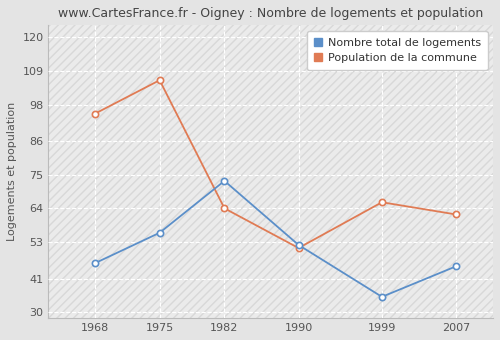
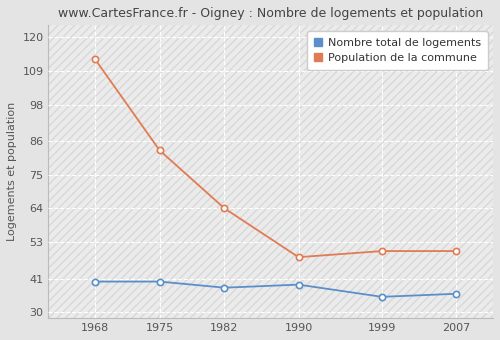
Nombre total de logements/1968: 46 -> 40
Population de la commune/1968: 95 -> 113
Nombre total de logements/1975: 56 -> 40
Population de la commune/1975: 106 -> 83
Nombre total de logements/1982: 73 -> 38
Nombre total de logements/1990: 52 -> 39
Population de la commune/1990: 51 -> 48
Population de la commune/1999: 66 -> 50
Nombre total de logements/2007: 45 -> 36
Population de la commune/2007: 62 -> 50
